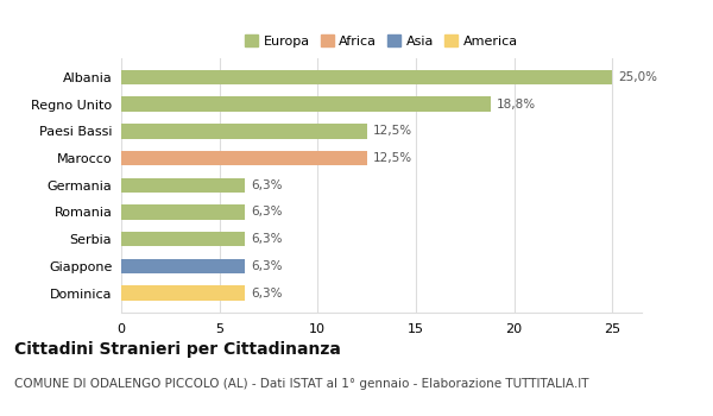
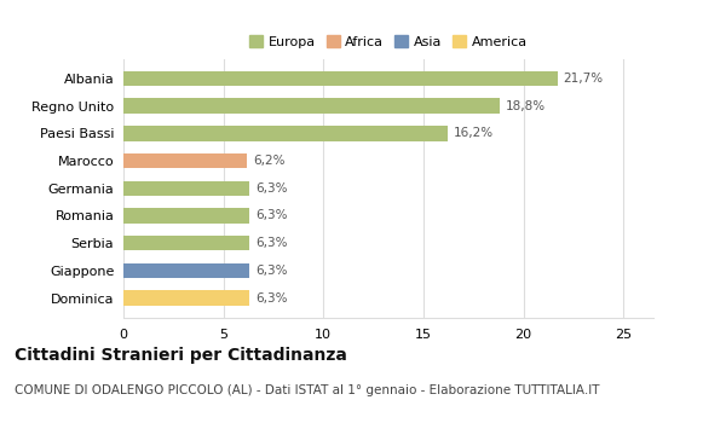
Albania: 25,0% -> 21,7%
Paesi Bassi: 12,5% -> 16,2%
Marocco: 12,5% -> 6,2%
